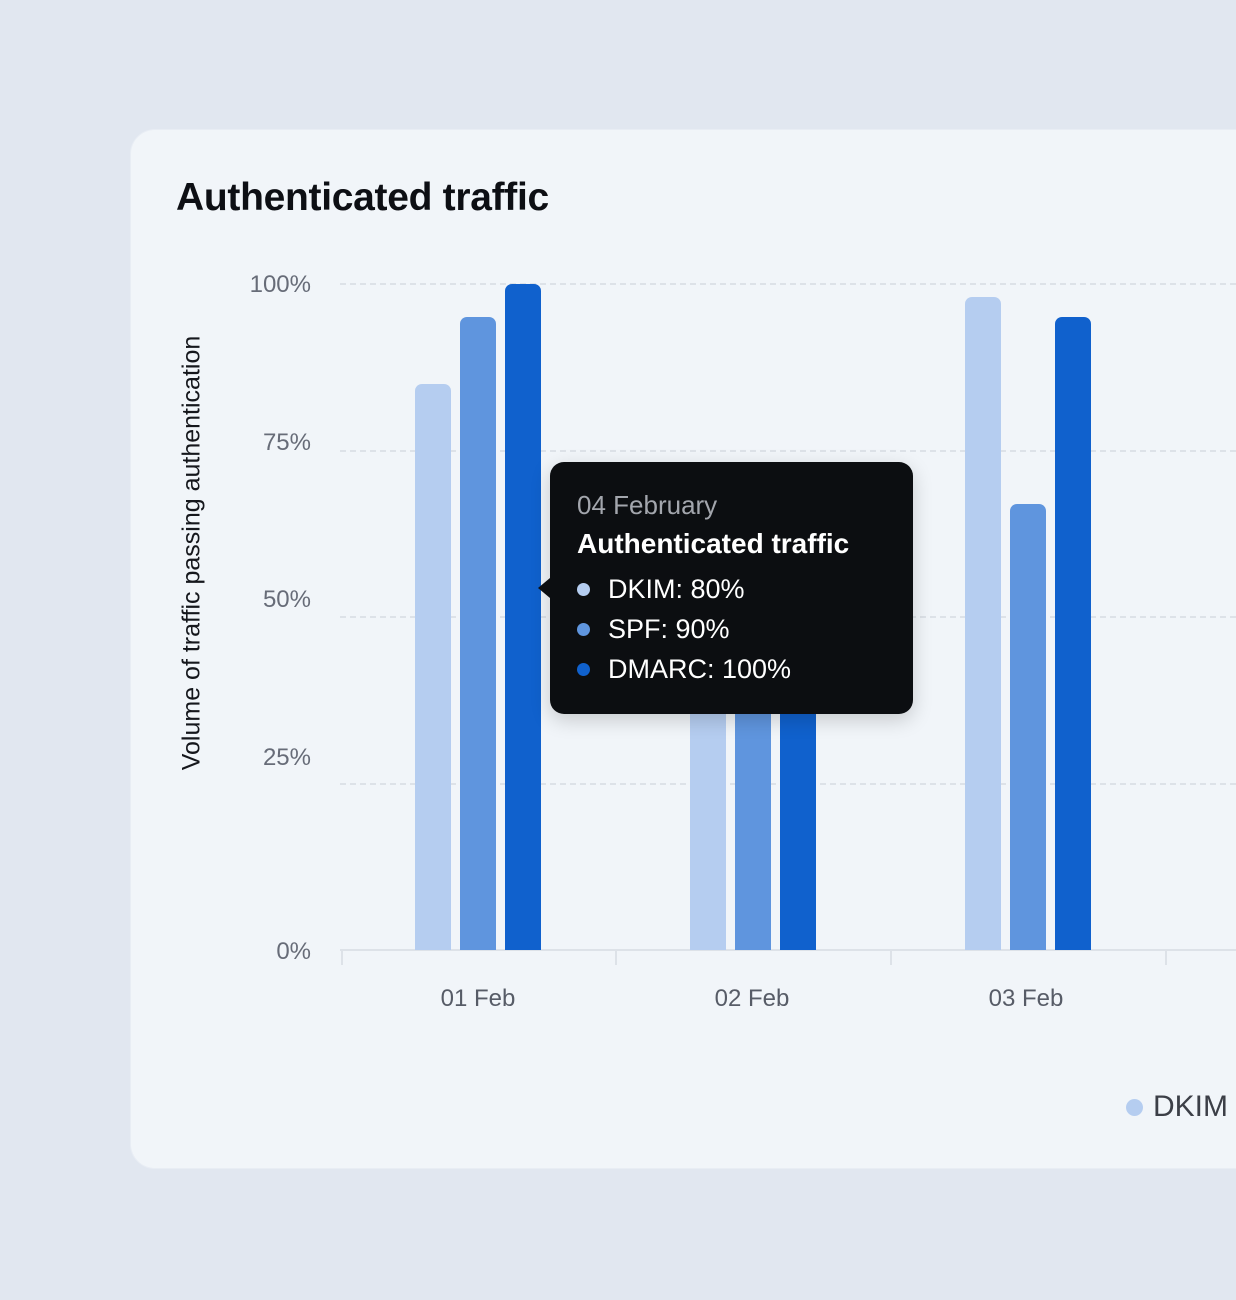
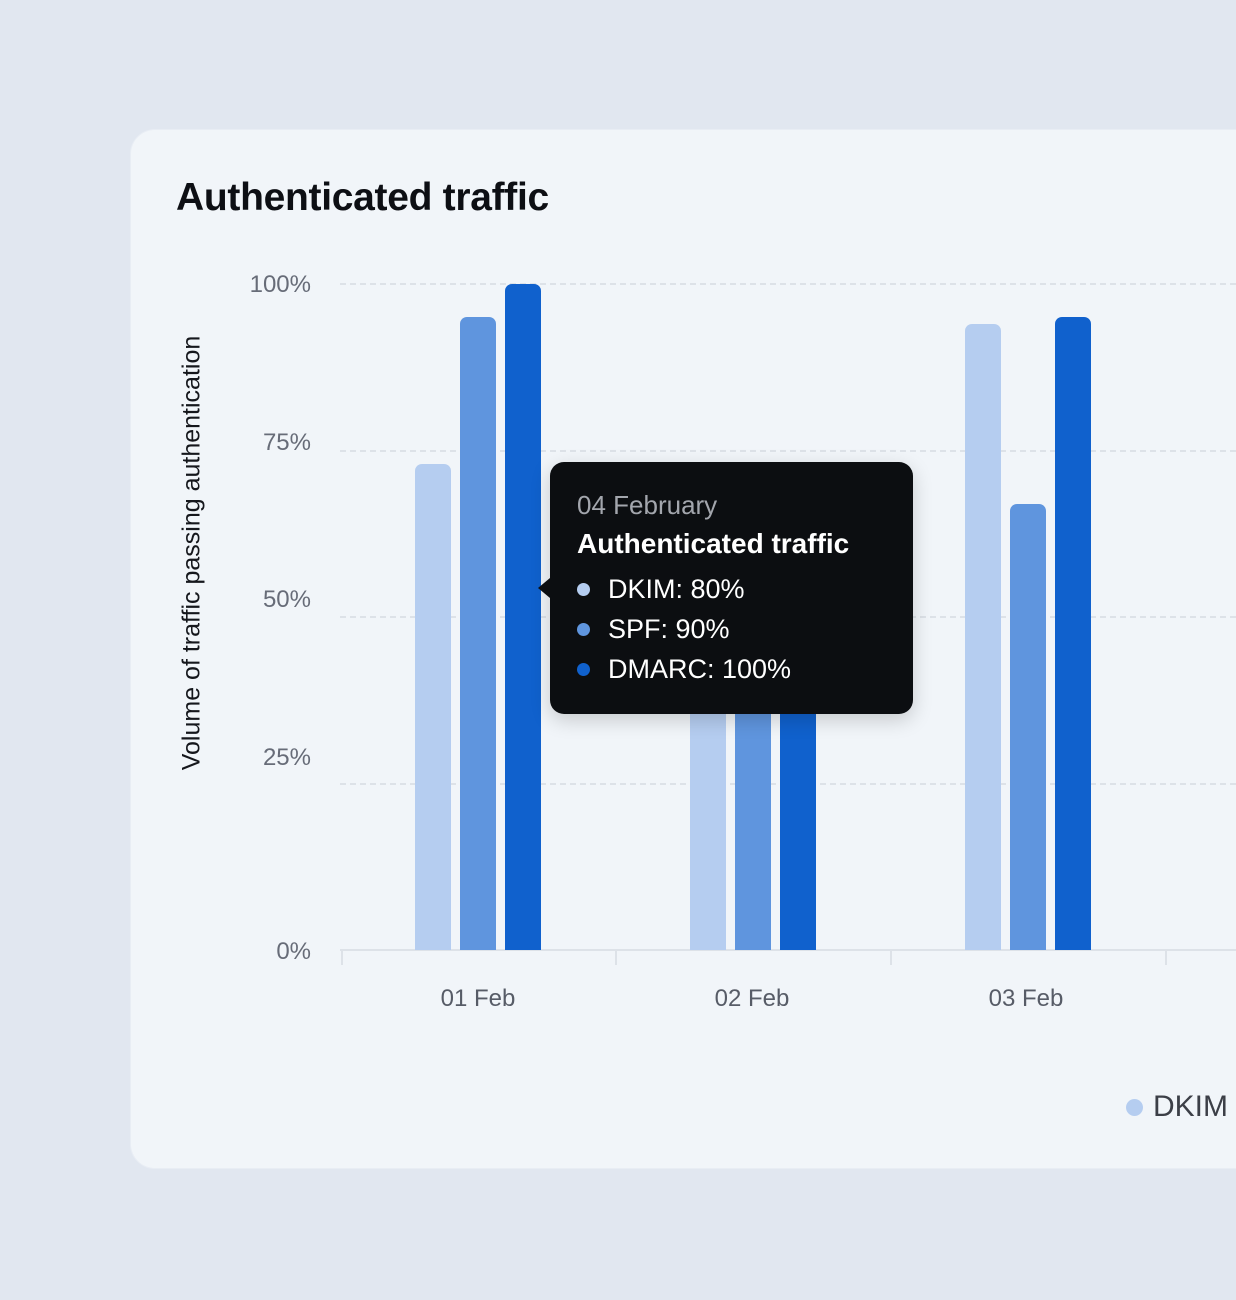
DKIM/01 Feb: 85% -> 73%
DKIM/03 Feb: 98% -> 94%
